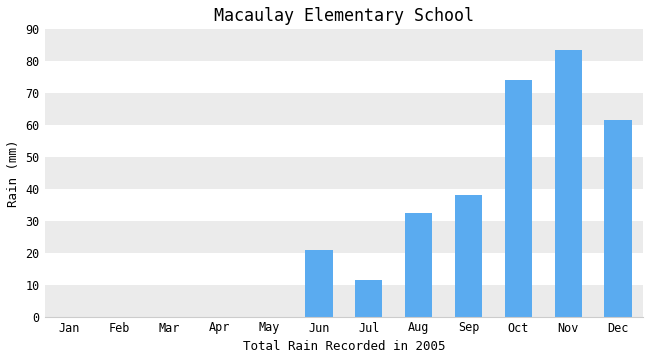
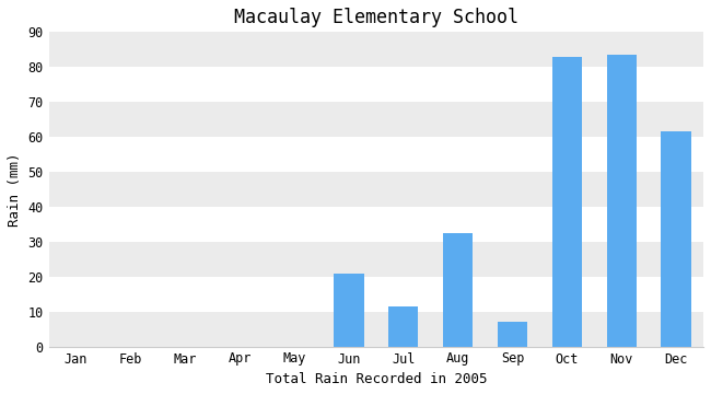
Sep: 38.0 -> 7.0
Oct: 74.0 -> 83.0
